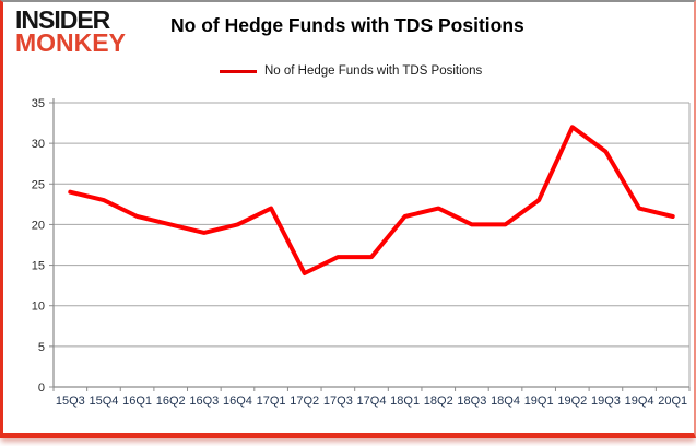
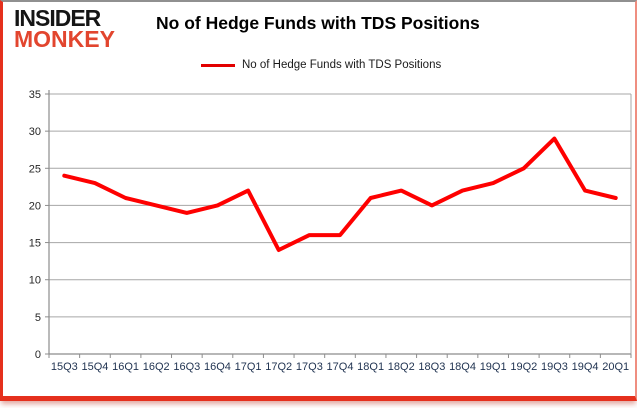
18Q4: 20 -> 22
19Q2: 32 -> 25
